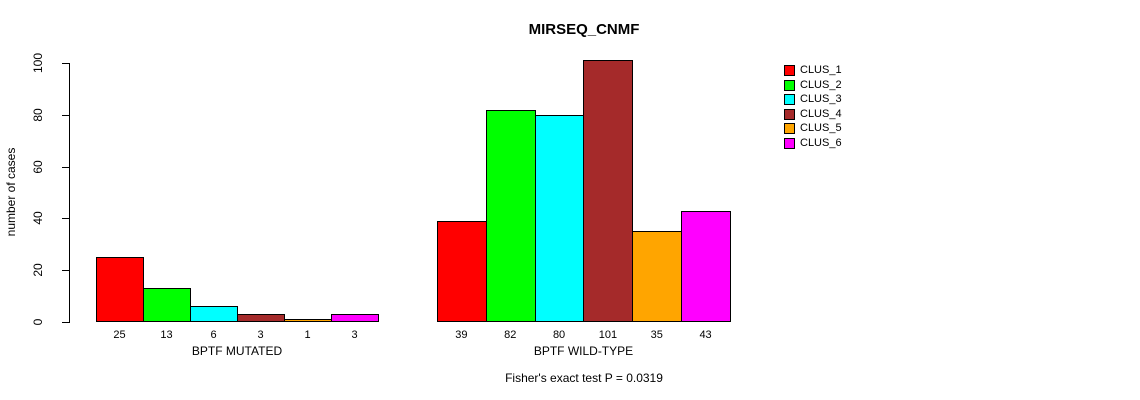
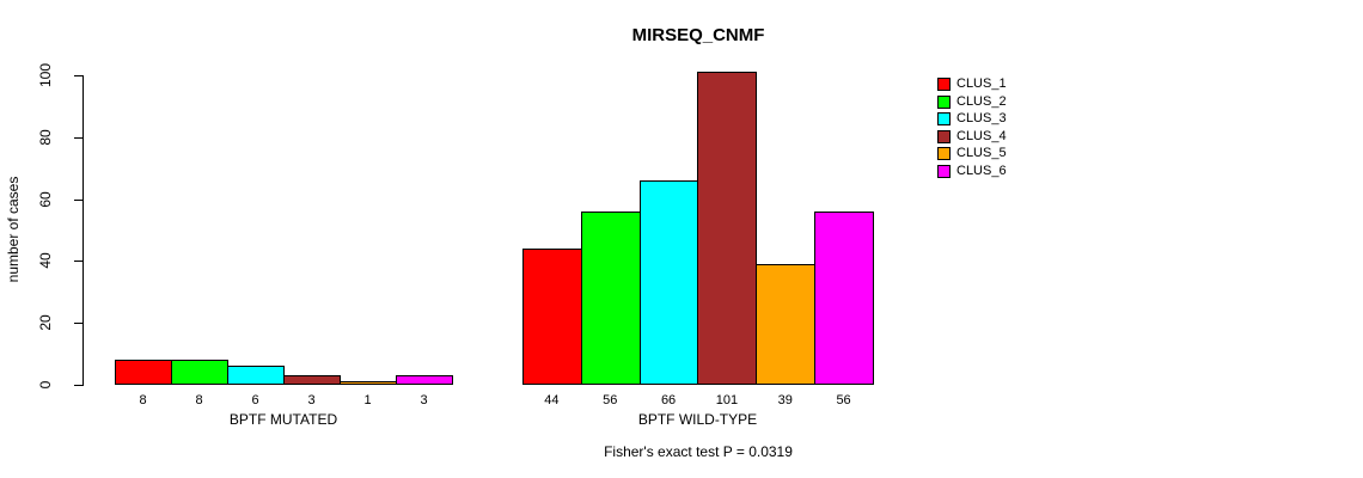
CLUS_1/BPTF MUTATED: 25 -> 8
CLUS_2/BPTF MUTATED: 13 -> 8
CLUS_1/BPTF WILD-TYPE: 39 -> 44
CLUS_2/BPTF WILD-TYPE: 82 -> 56
CLUS_3/BPTF WILD-TYPE: 80 -> 66
CLUS_5/BPTF WILD-TYPE: 35 -> 39
CLUS_6/BPTF WILD-TYPE: 43 -> 56
